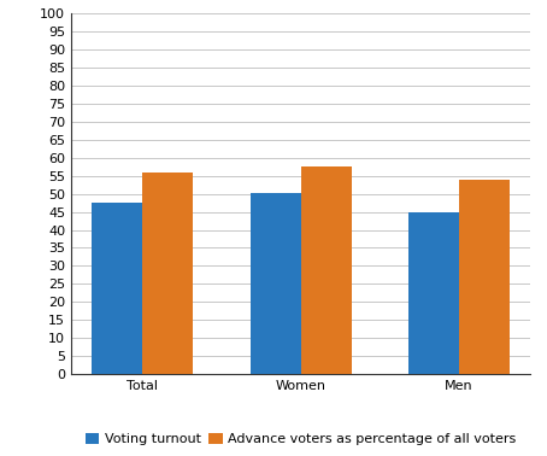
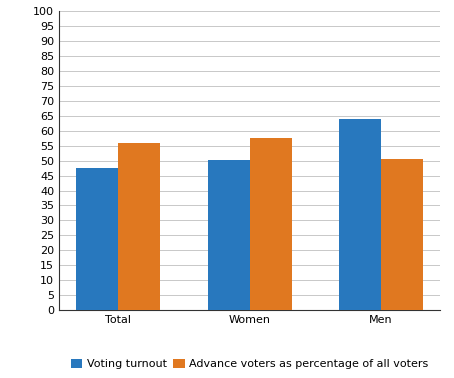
Voting turnout/Men: 45.0 -> 64.0
Advance voters as percentage of all voters/Men: 53.8 -> 50.5
